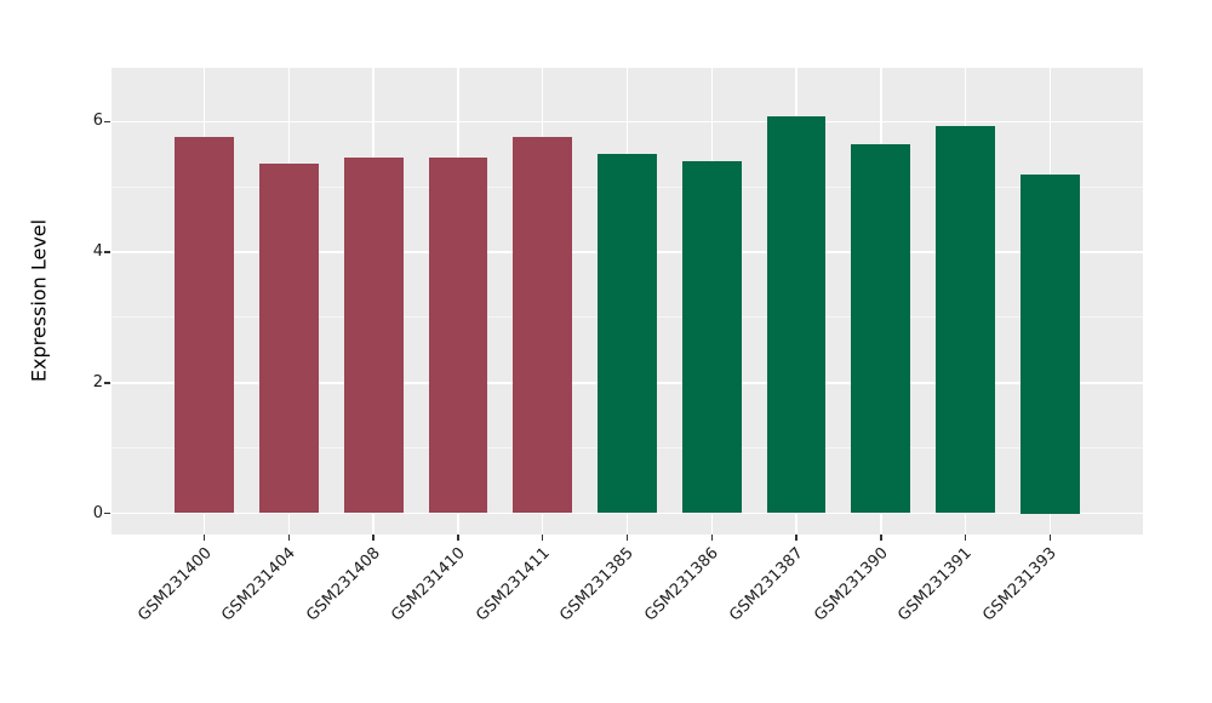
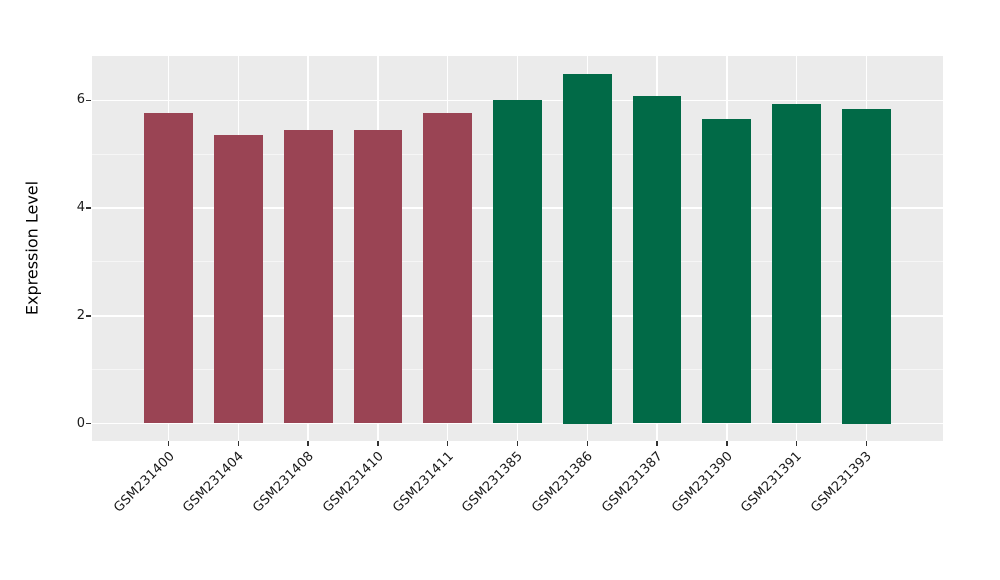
GSM231385: 5.5 -> 6.0
GSM231386: 5.4 -> 6.5
GSM231393: 5.2 -> 5.8
